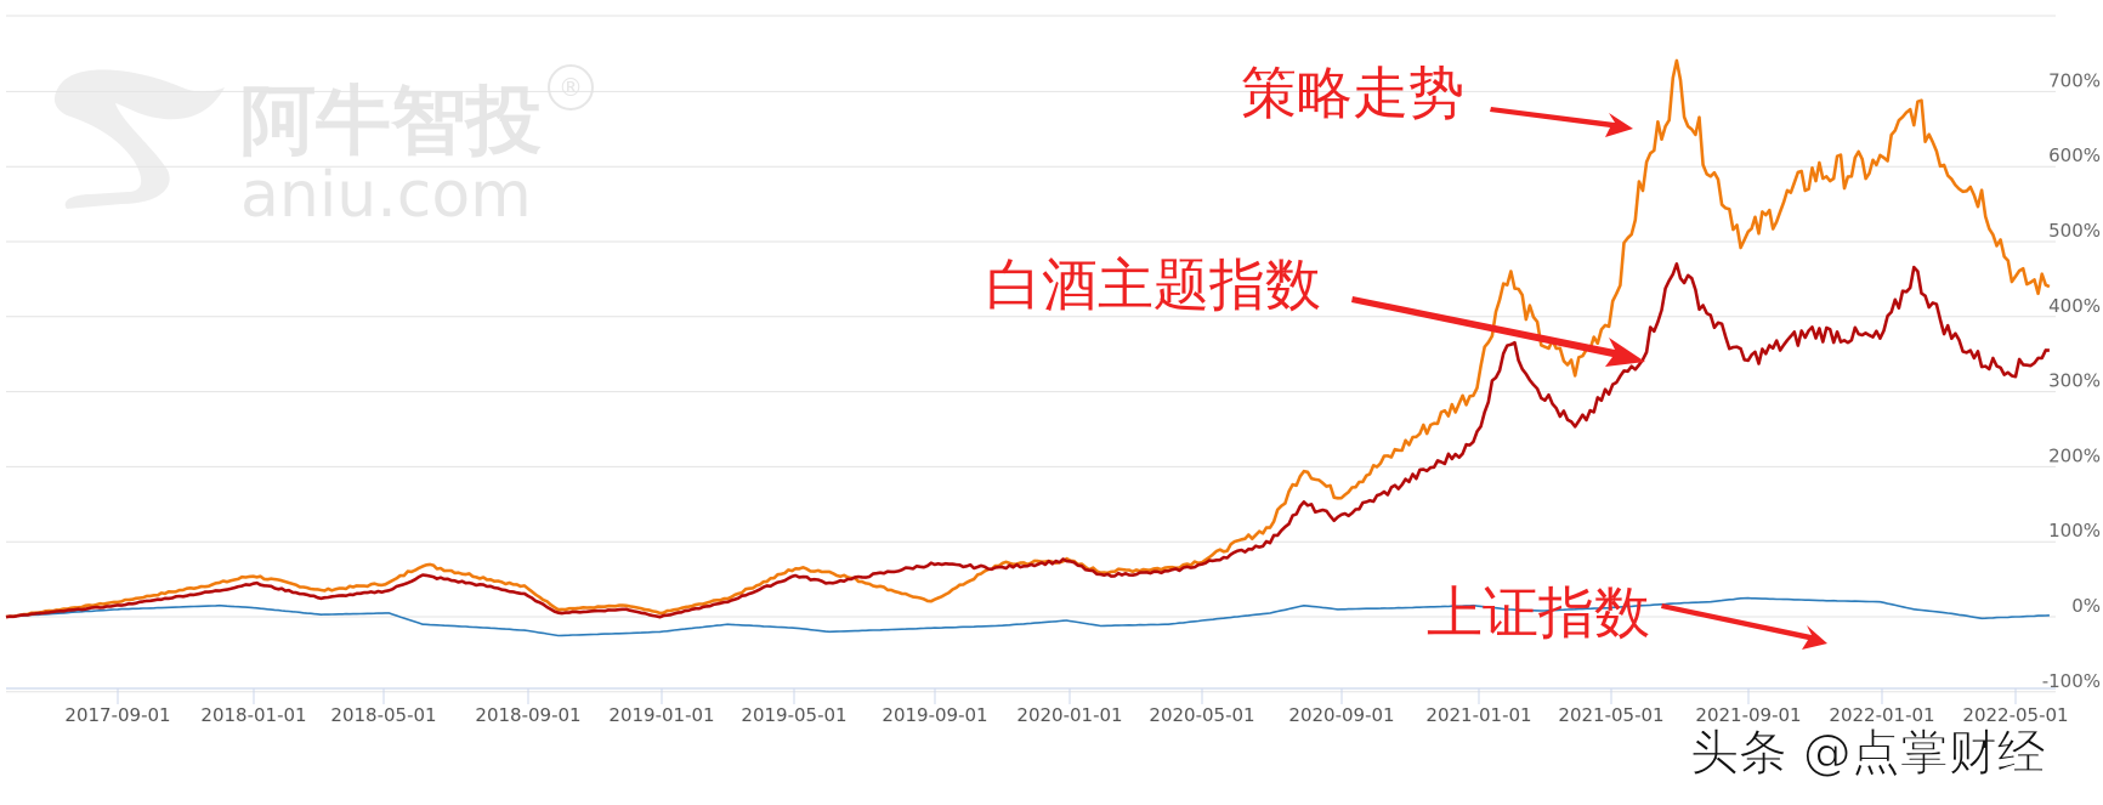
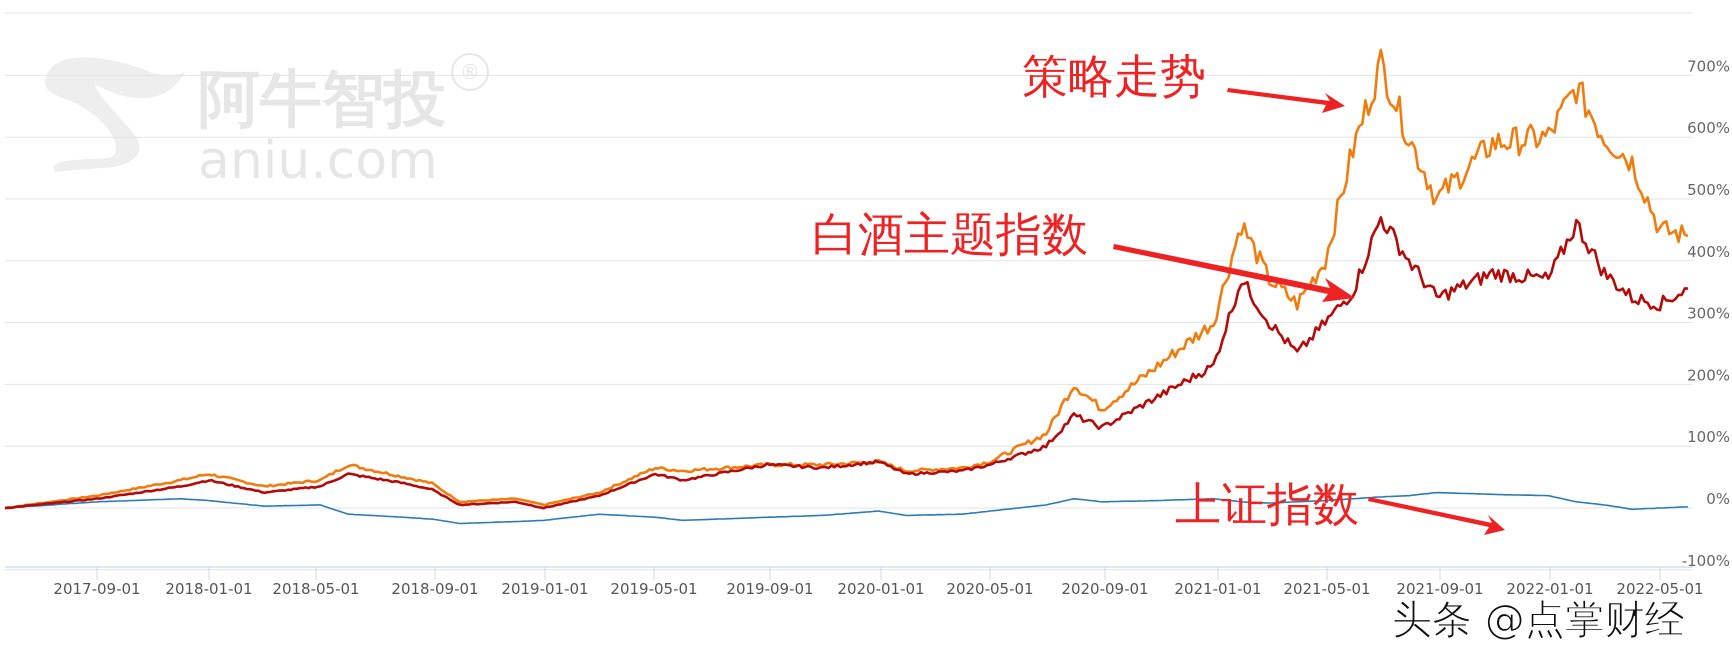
策略走势/2019-09-01: 20% -> 70%
